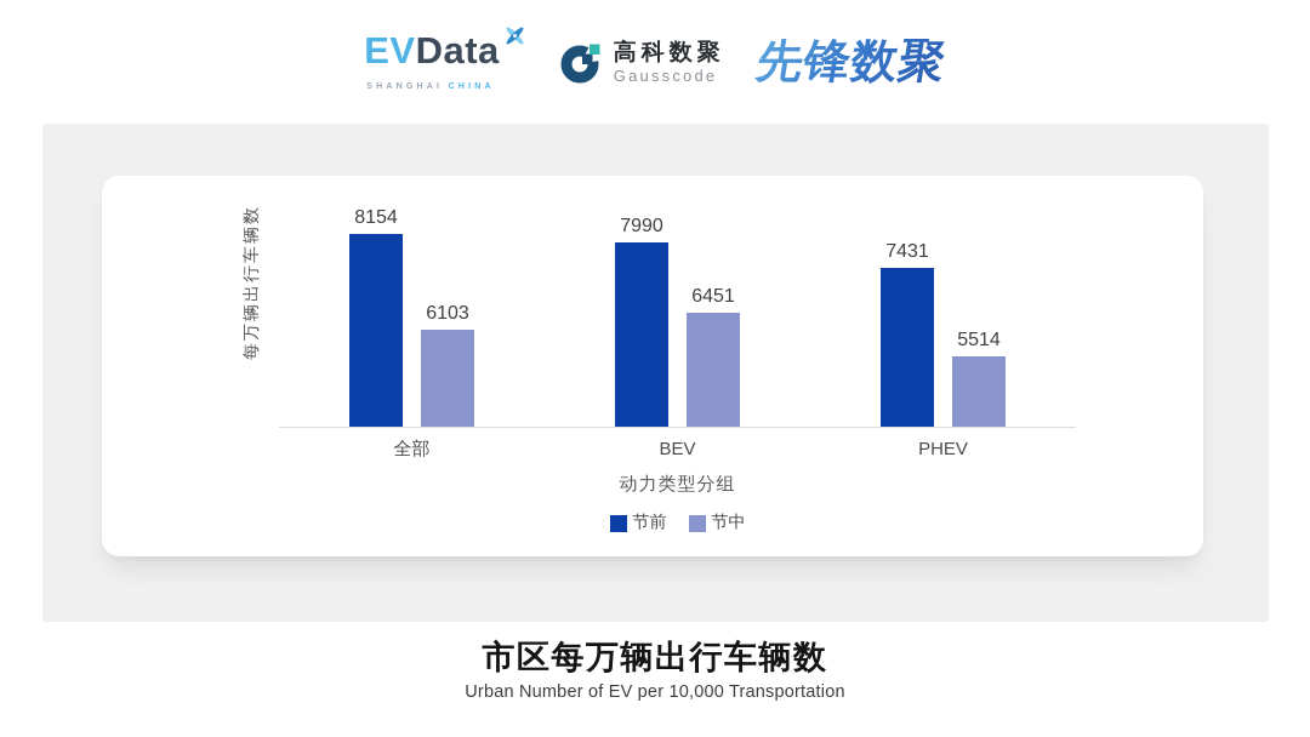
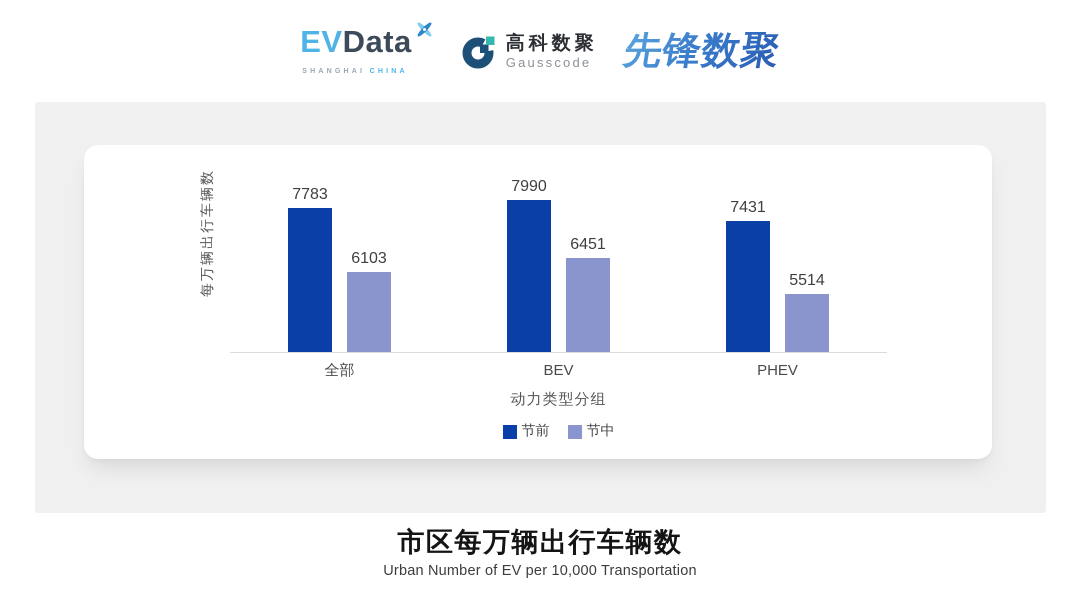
节前/全部: 8154 -> 7783
